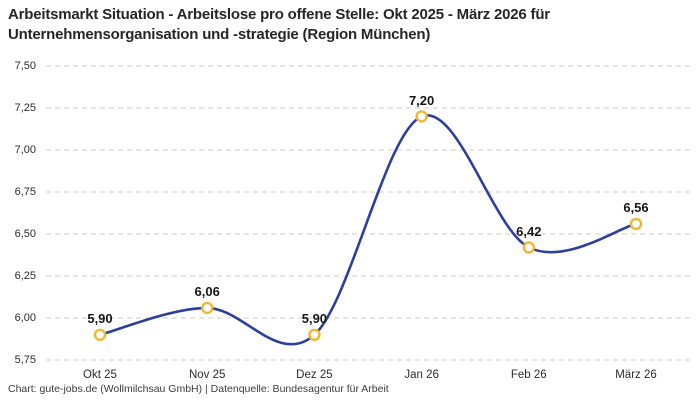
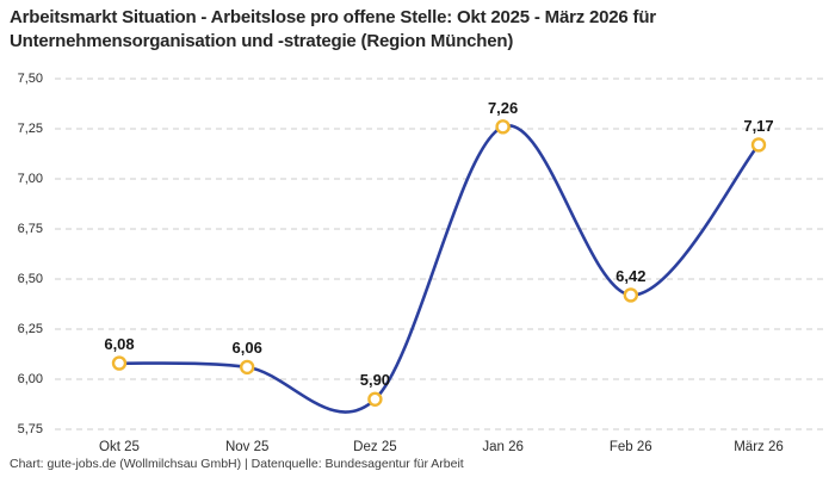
Okt 25: 5,90 -> 6,08
Jan 26: 7,20 -> 7,26
März 26: 6,56 -> 7,17
